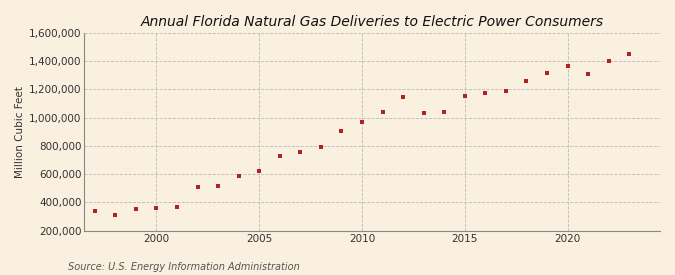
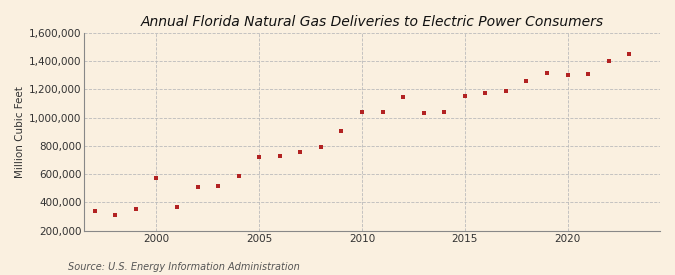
2000: 360,000 -> 570,000
2005: 620,000 -> 720,000
2010: 970,000 -> 1,040,000
2020: 1,360,000 -> 1,300,000
